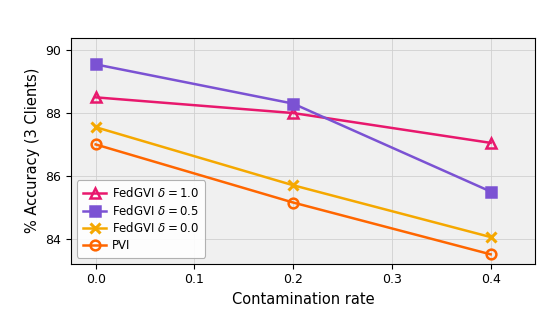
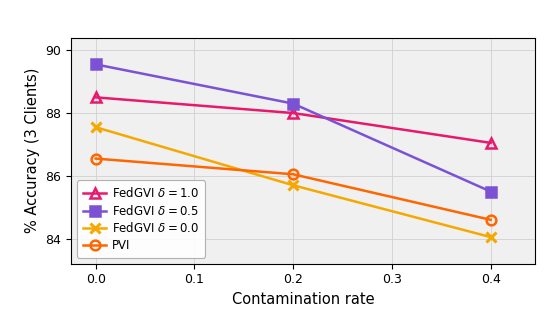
PVI/0.0: 87.00 -> 86.55
PVI/0.2: 85.15 -> 86.05
PVI/0.4: 83.50 -> 84.60
